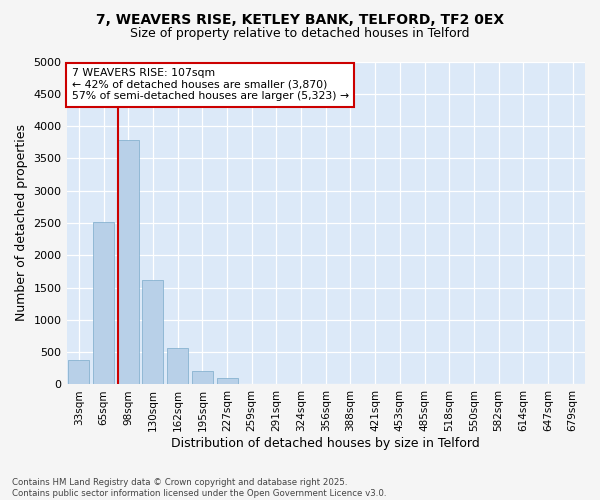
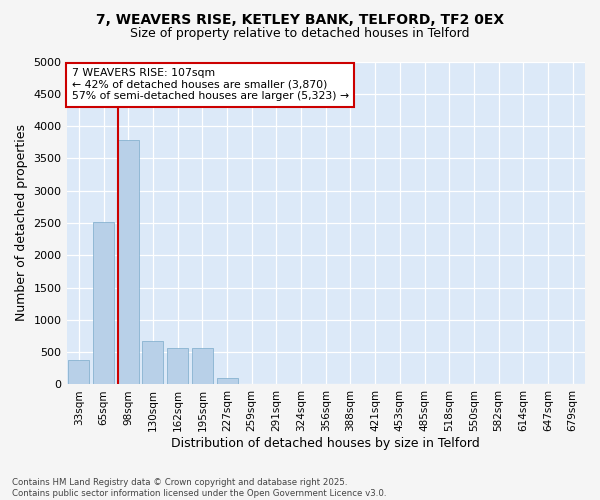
130sqm: 1620 -> 680
195sqm: 210 -> 560
